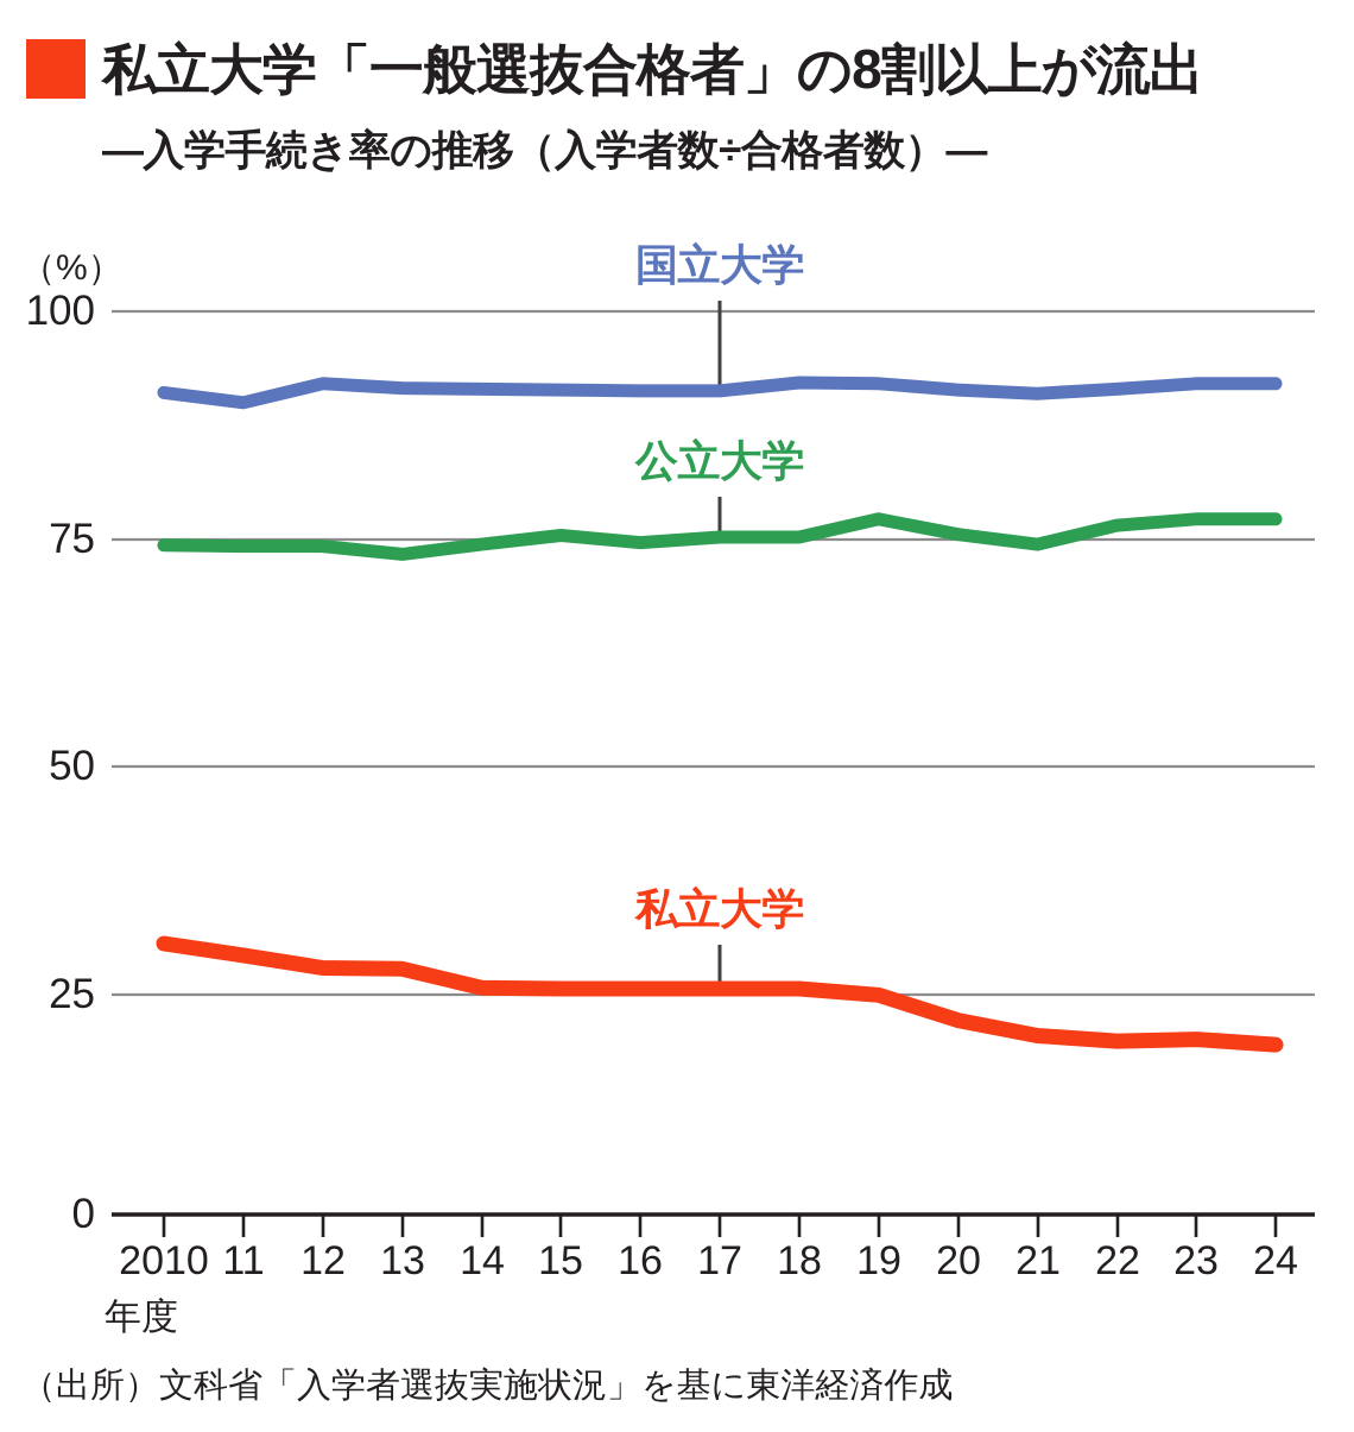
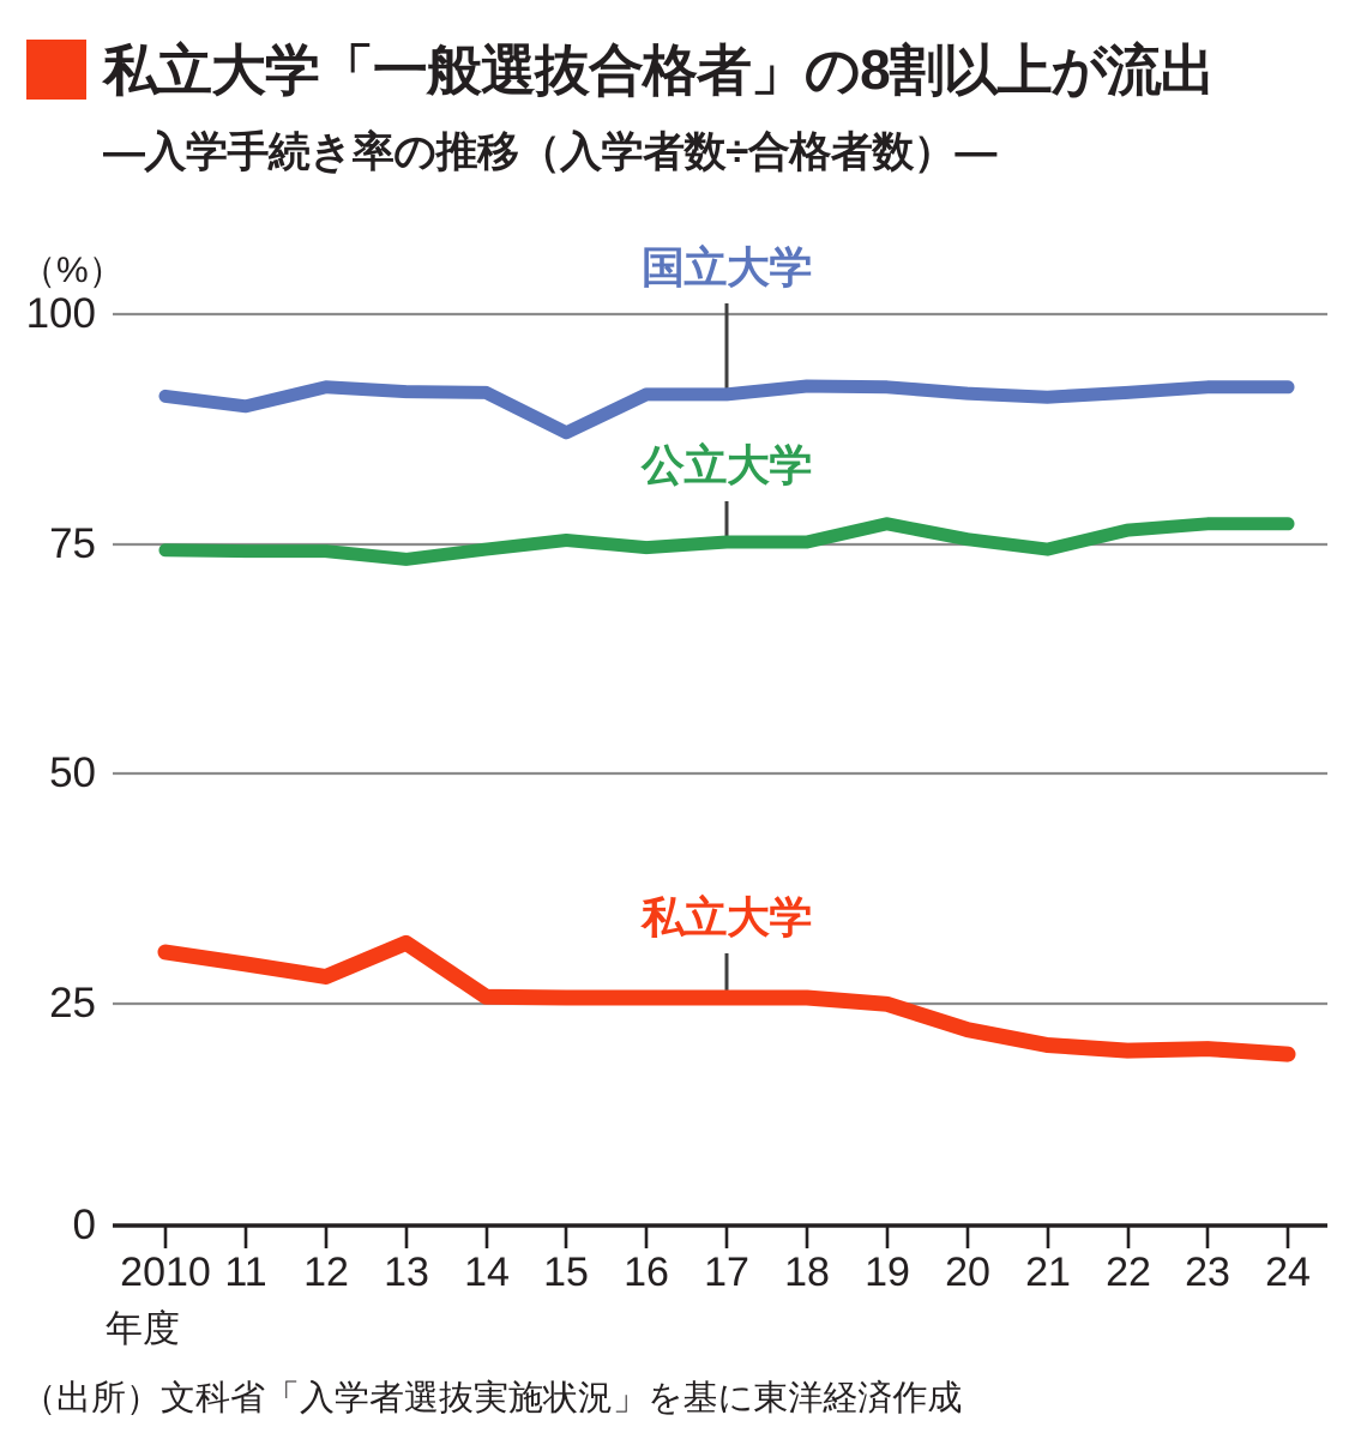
私立大学/13: 27 -> 31
国立大学/15: 91 -> 87
